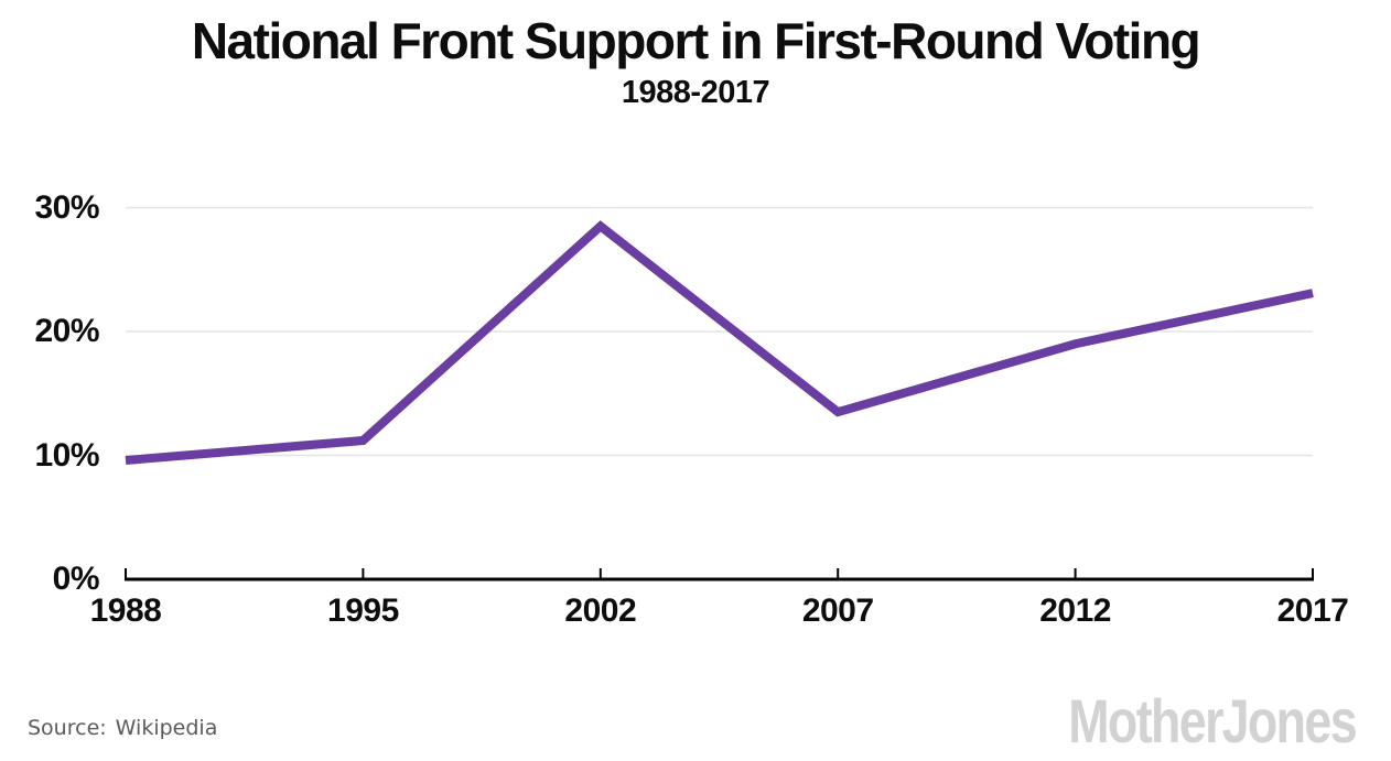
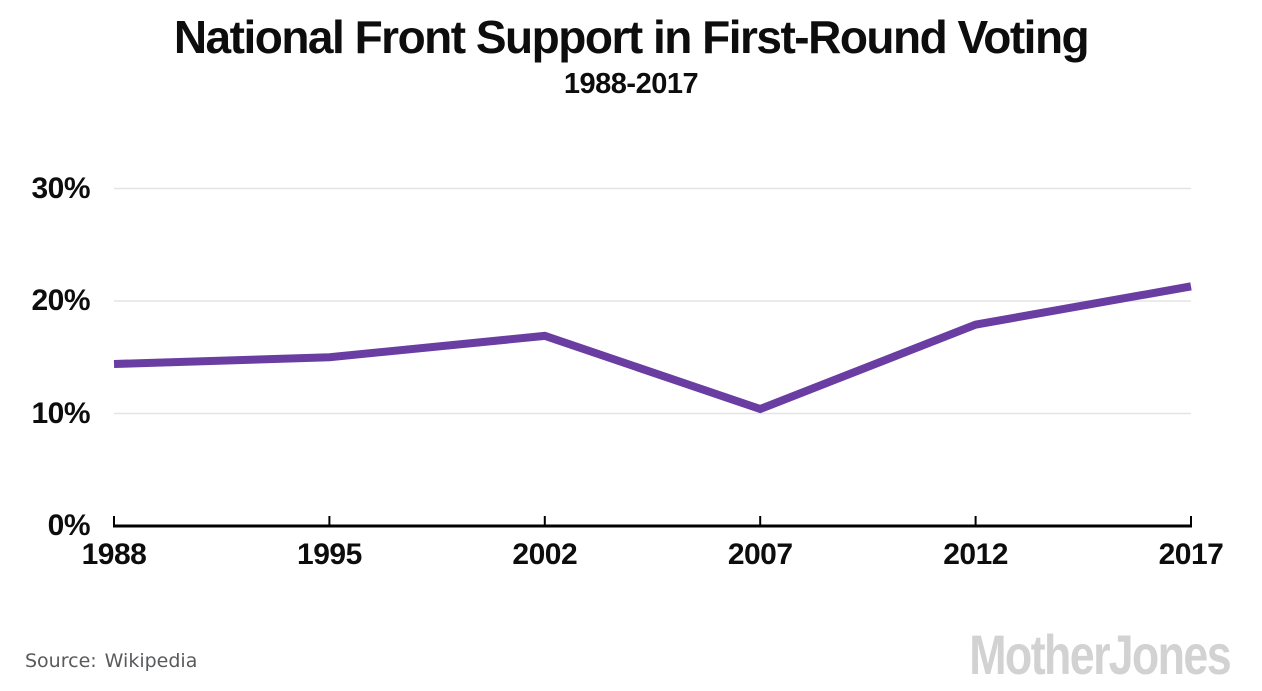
1988: 9.6% -> 14.4%
1995: 11.2% -> 15.0%
2002: 28.5% -> 16.9%
2007: 13.5% -> 10.4%
2012: 19.0% -> 17.9%
2017: 23.1% -> 21.3%
